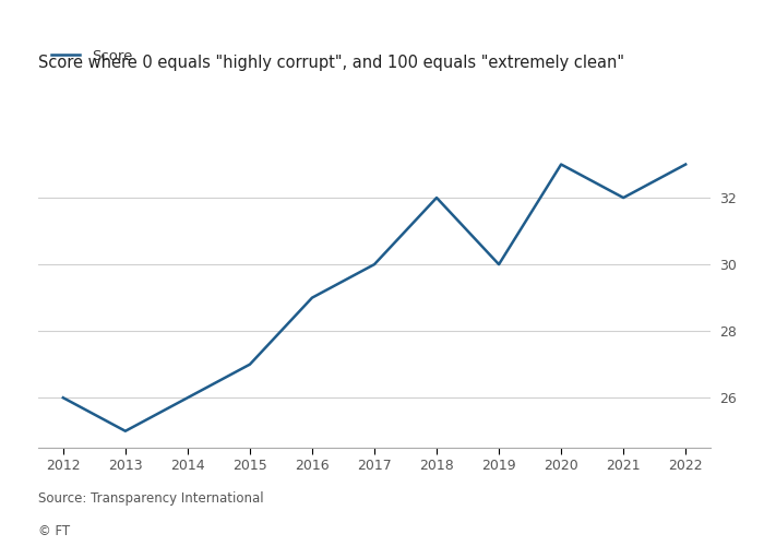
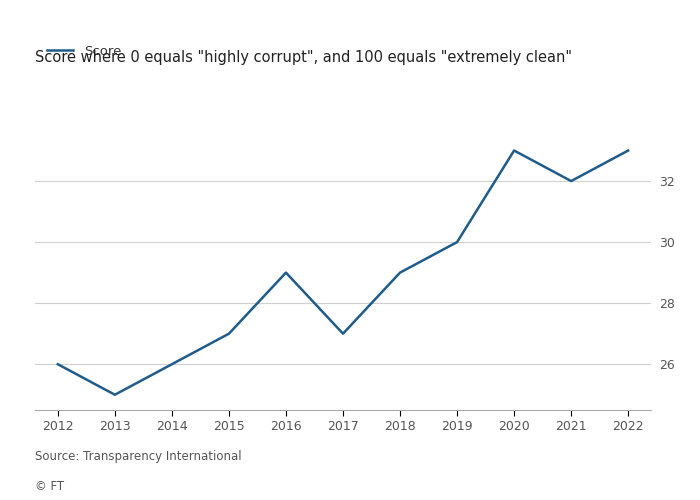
2017: 30 -> 27
2018: 32 -> 29
